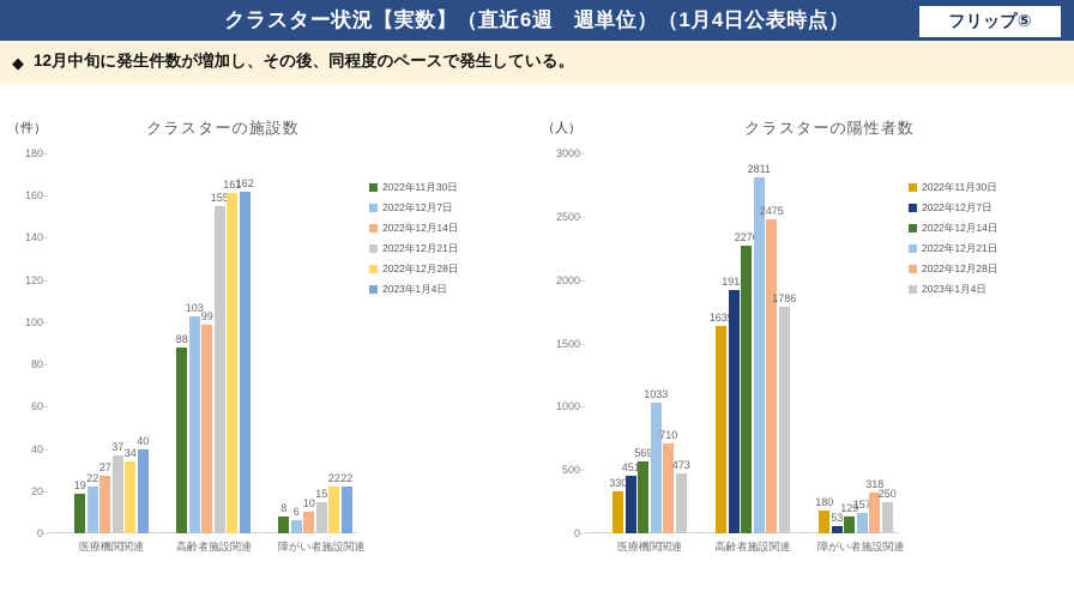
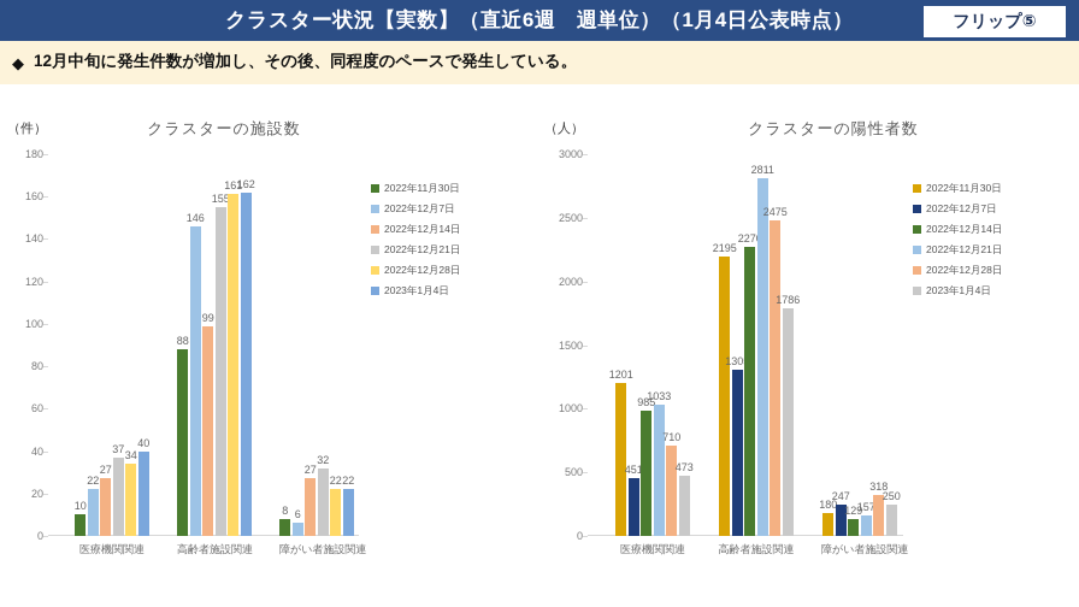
クラスターの施設数/2022年11月30日/医療機関関連: 19 -> 10
クラスターの施設数/2022年12月7日/高齢者施設関連: 103 -> 146
クラスターの施設数/2022年12月14日/障がい者施設関連: 10 -> 27
クラスターの施設数/2022年12月21日/障がい者施設関連: 15 -> 32
クラスターの陽性者数/2022年11月30日/医療機関関連: 330 -> 1201
クラスターの陽性者数/2022年12月14日/医療機関関連: 569 -> 985
クラスターの陽性者数/2022年11月30日/高齢者施設関連: 1639 -> 2195
クラスターの陽性者数/2022年12月7日/高齢者施設関連: 1918 -> 1305
クラスターの陽性者数/2022年12月7日/障がい者施設関連: 53 -> 247
